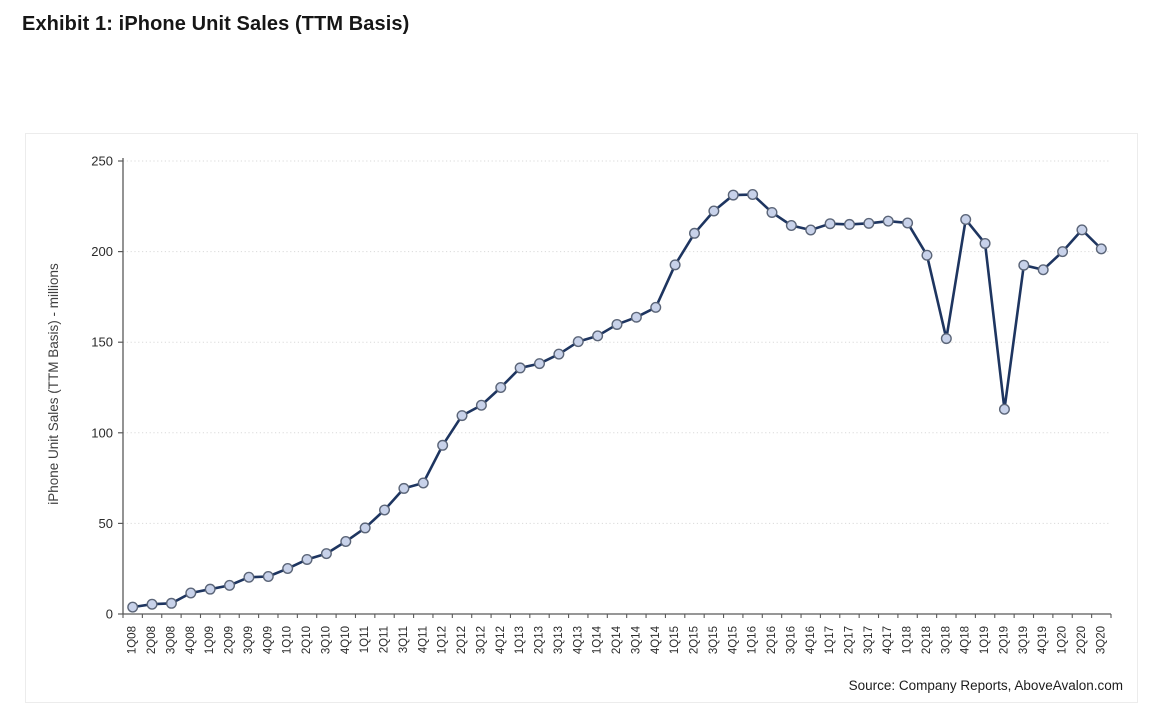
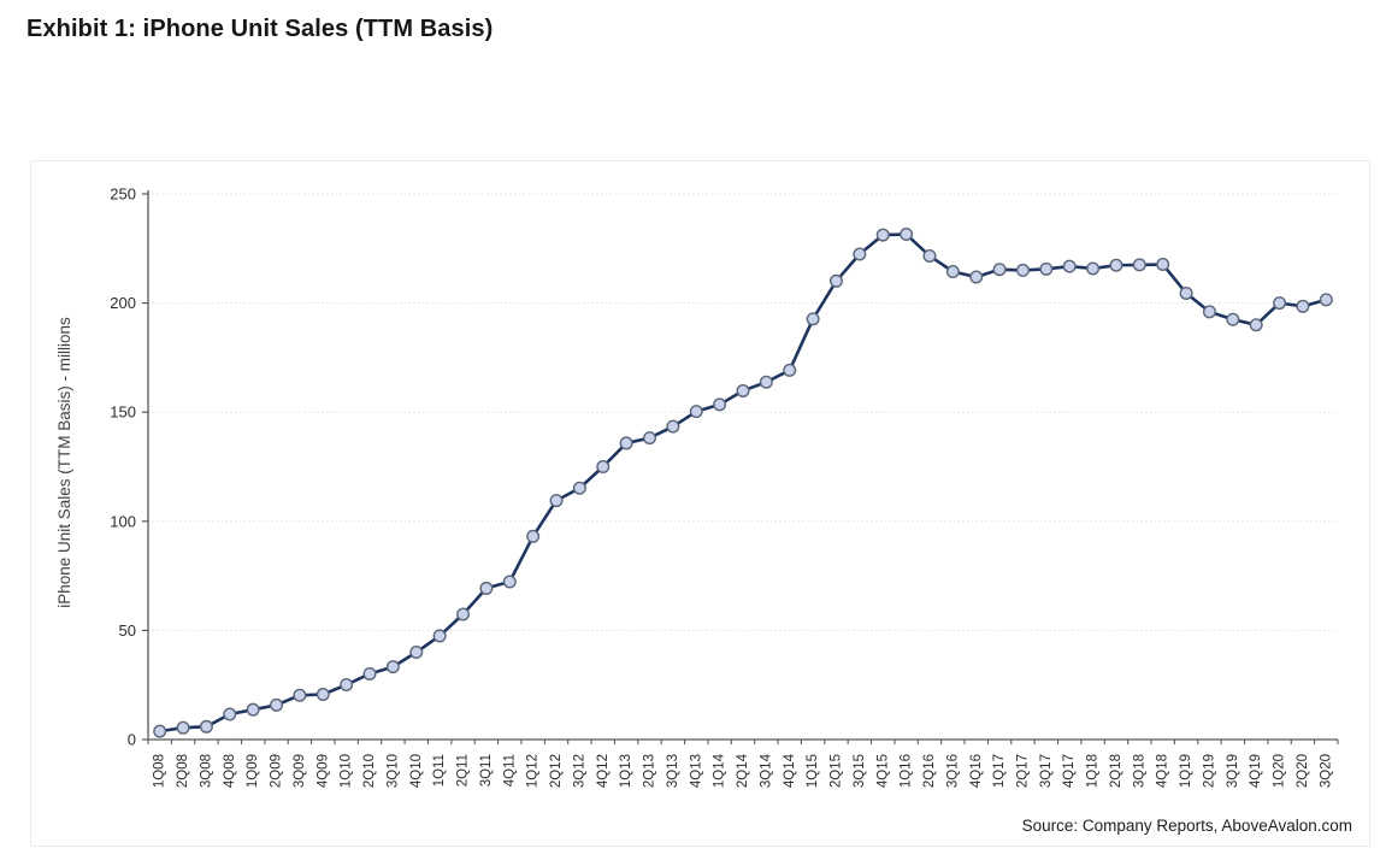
2Q18: 198 -> 217
3Q18: 152 -> 218
2Q19: 113 -> 196
2Q20: 212 -> 198
